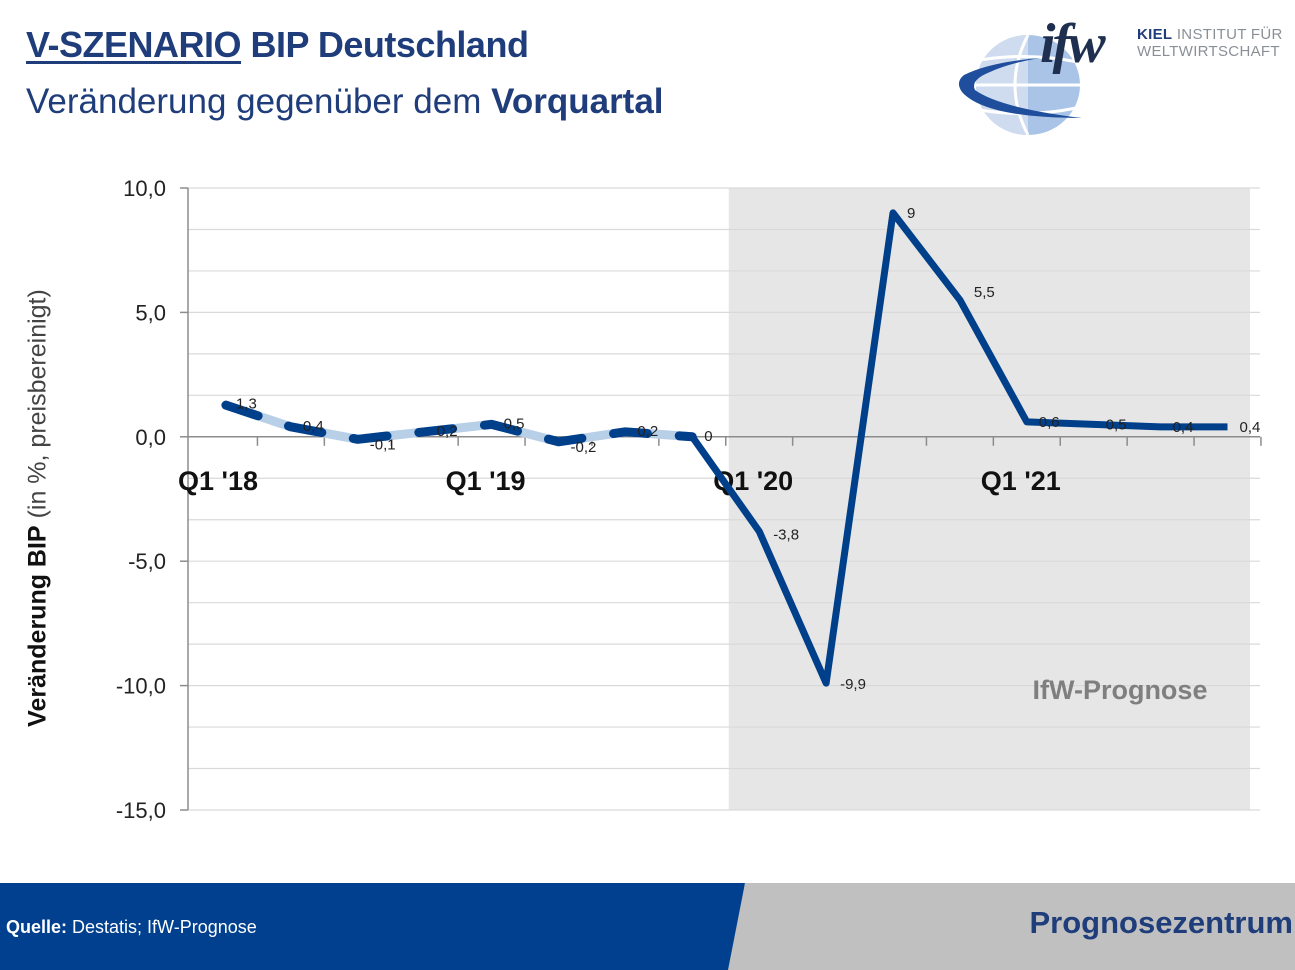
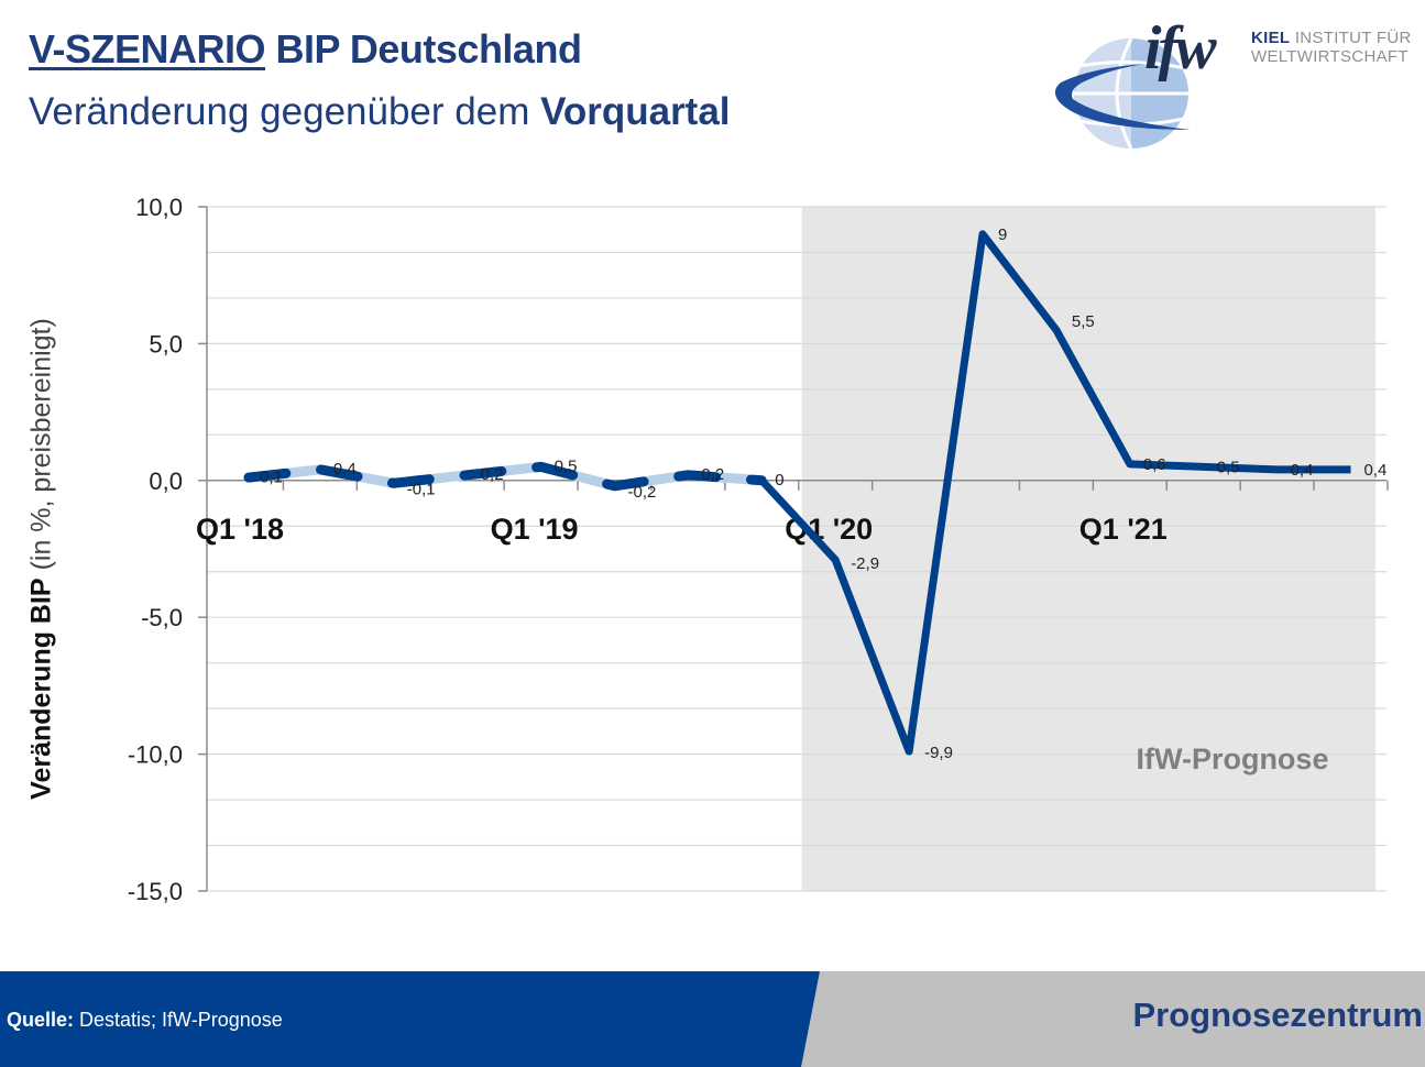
Q1 '18: 1,3 -> 0,1
Q1 '20: -3,8 -> -2,9
